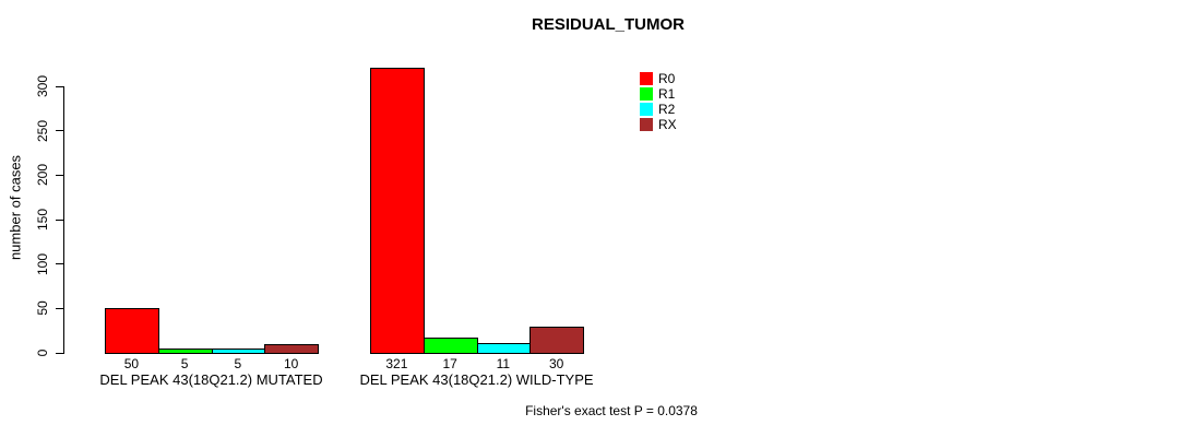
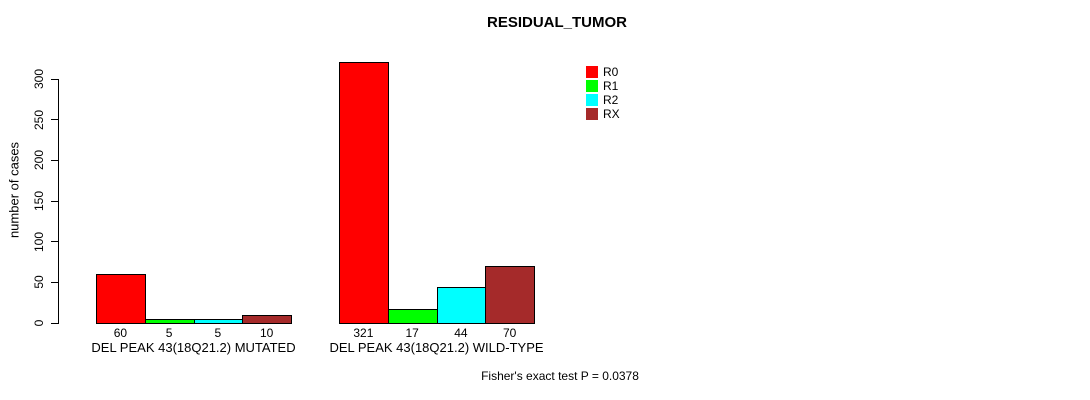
R0/DEL PEAK 43(18Q21.2) MUTATED: 50 -> 60
R2/DEL PEAK 43(18Q21.2) WILD-TYPE: 11 -> 44
RX/DEL PEAK 43(18Q21.2) WILD-TYPE: 30 -> 70
